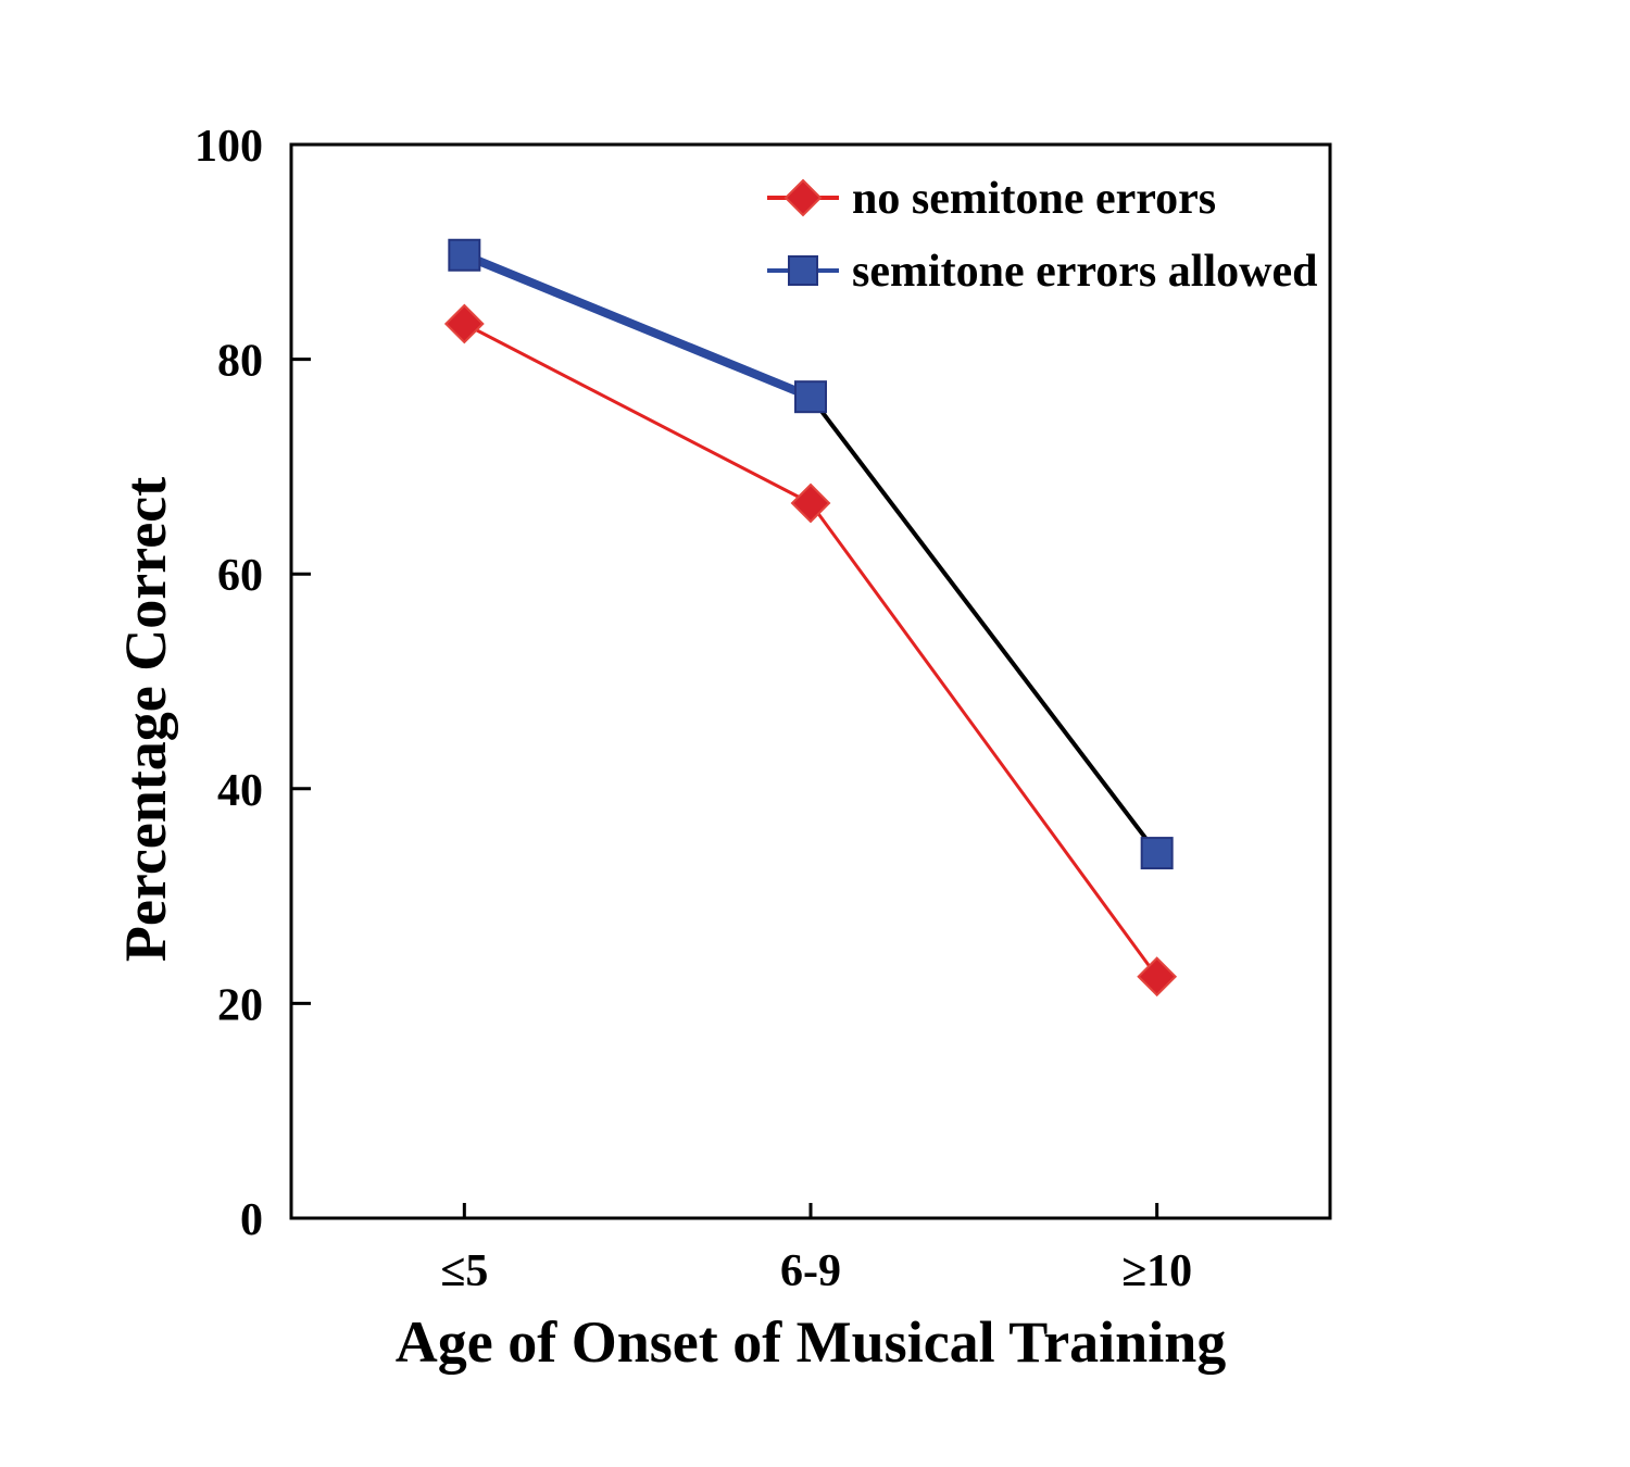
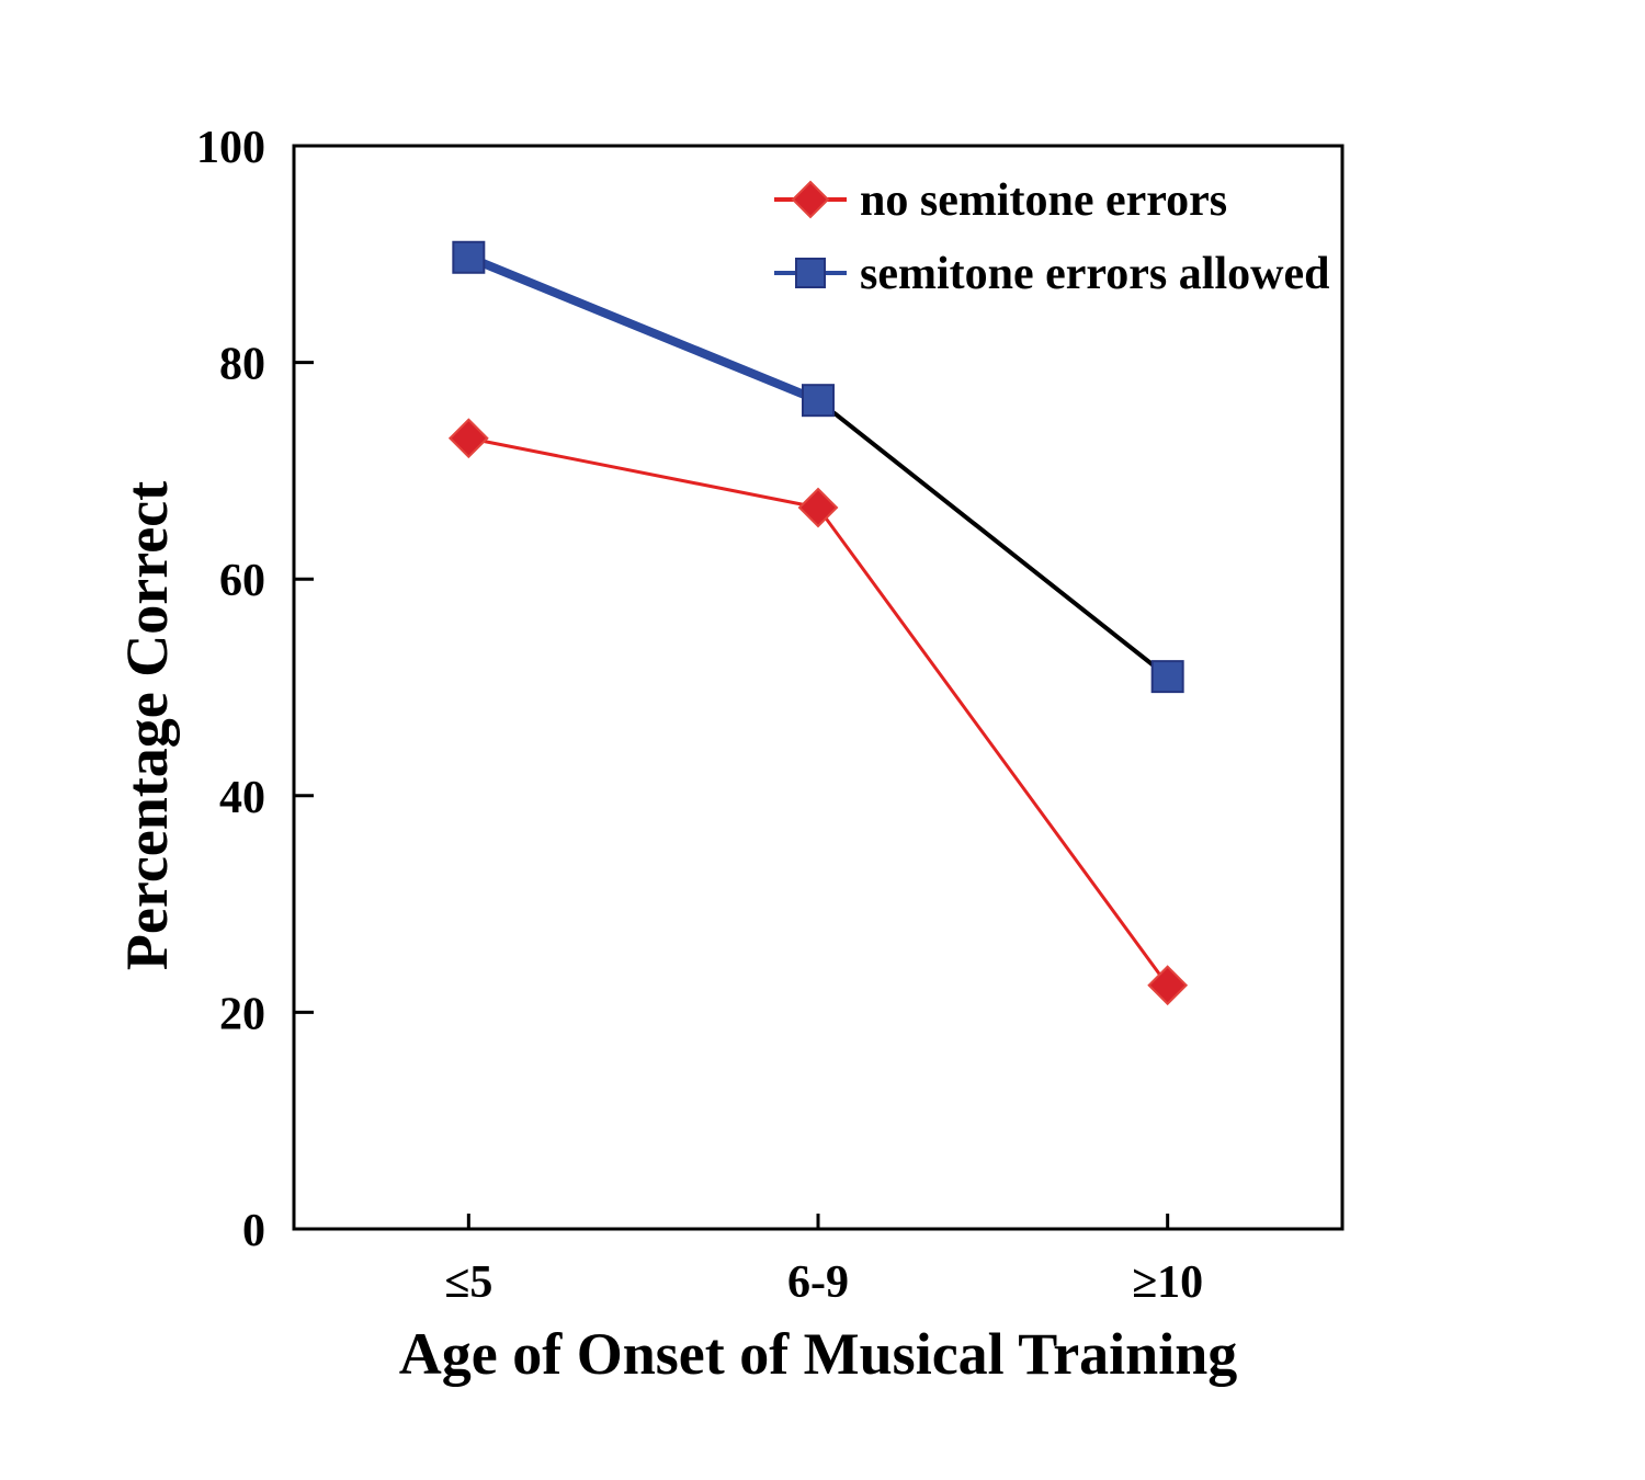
no semitone errors/≤5: 83 -> 73
semitone errors allowed/≥10: 34 -> 51
